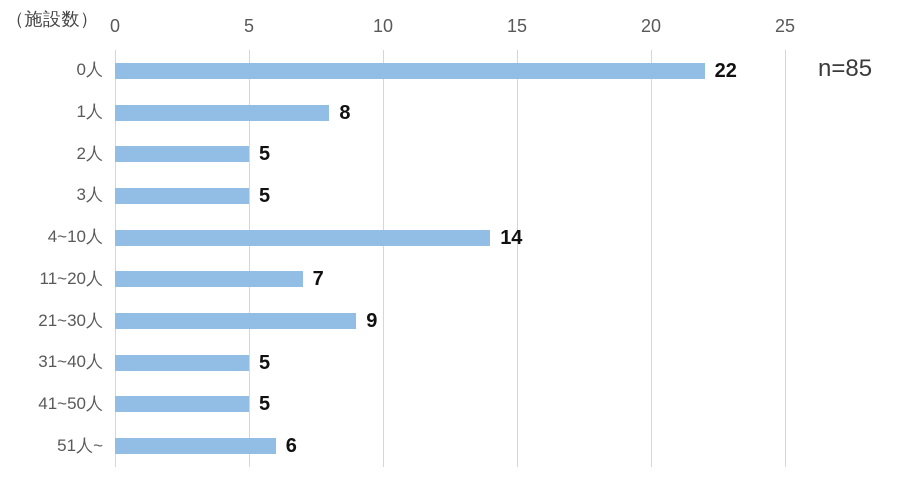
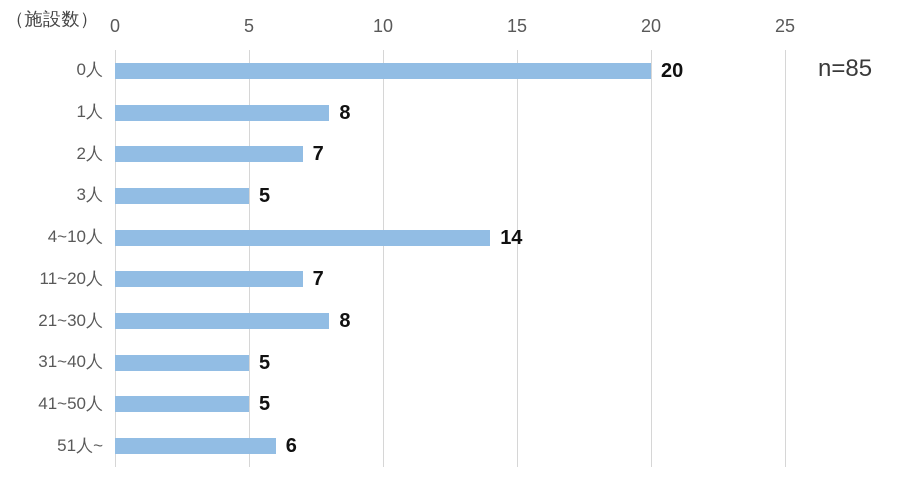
0人: 22 -> 20
2人: 5 -> 7
21~30人: 9 -> 8
